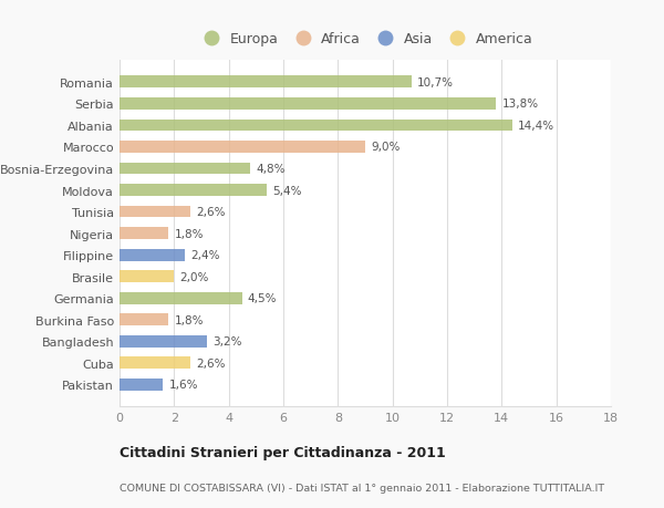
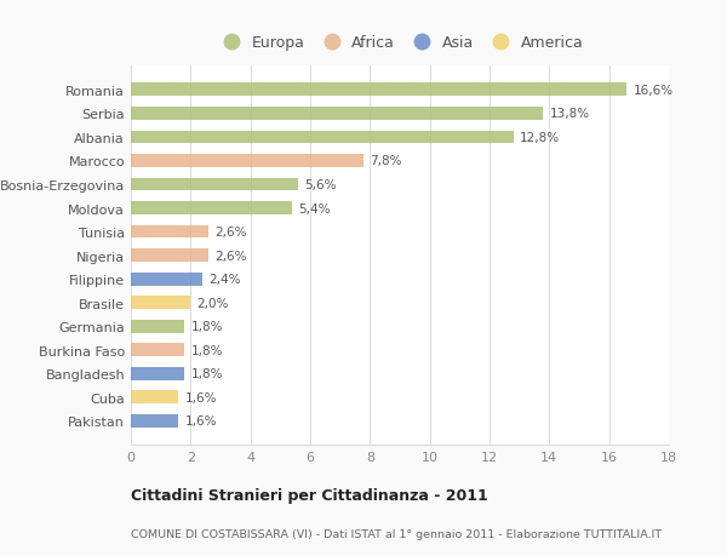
Romania: 10,7% -> 16,6%
Albania: 14,4% -> 12,8%
Marocco: 9,0% -> 7,8%
Bosnia-Erzegovina: 4,8% -> 5,6%
Nigeria: 1,8% -> 2,6%
Germania: 4,5% -> 1,8%
Bangladesh: 3,2% -> 1,8%
Cuba: 2,6% -> 1,6%
